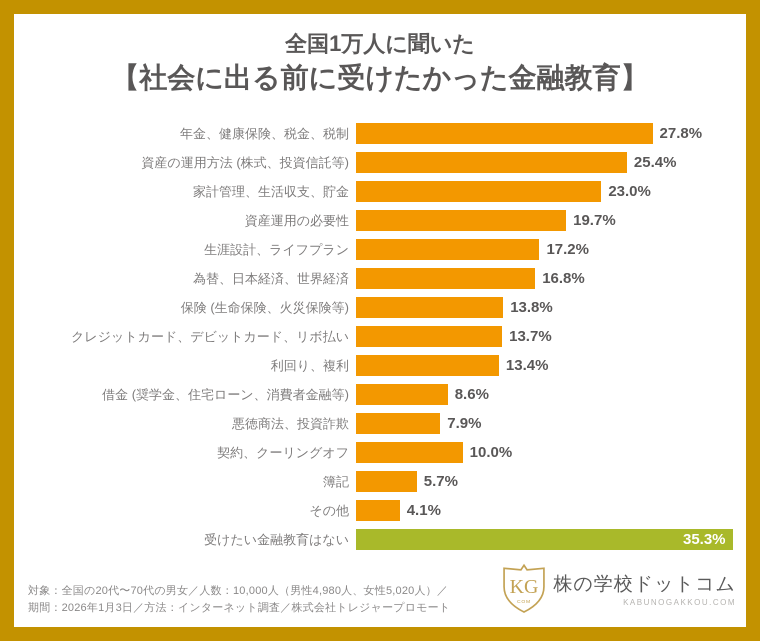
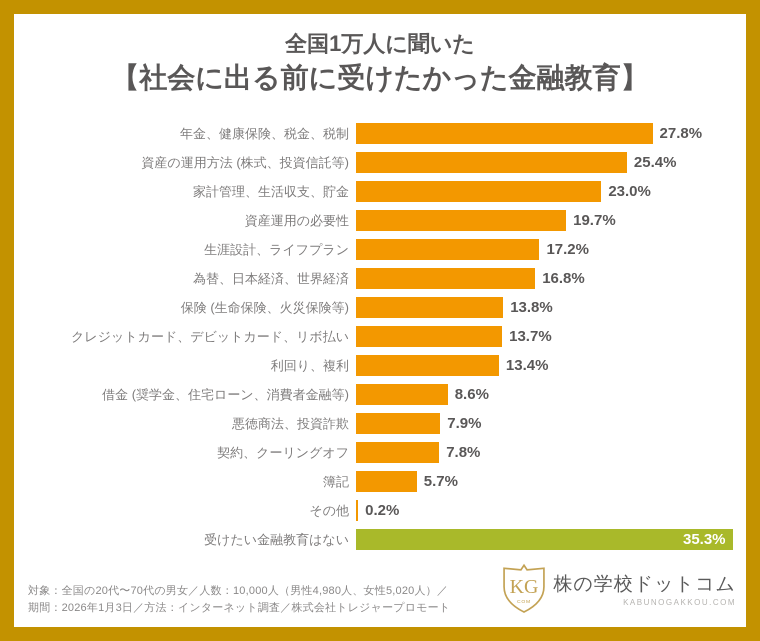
契約、クーリングオフ: 10.0% -> 7.8%
その他: 4.1% -> 0.2%
